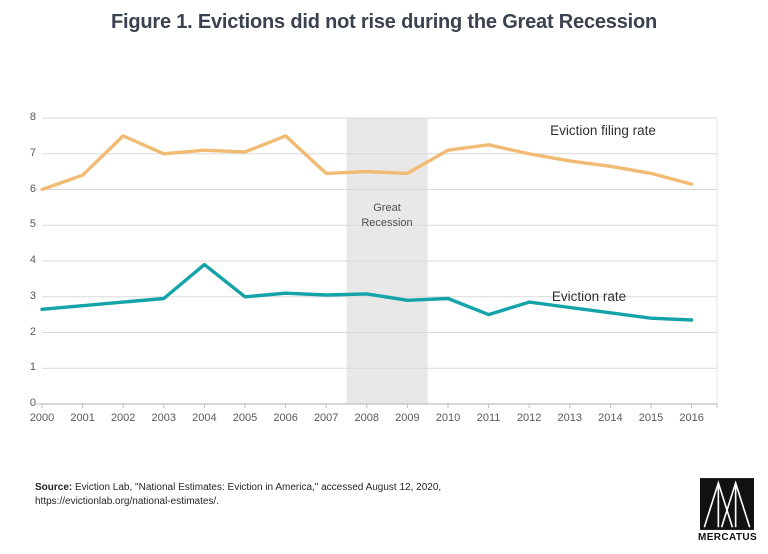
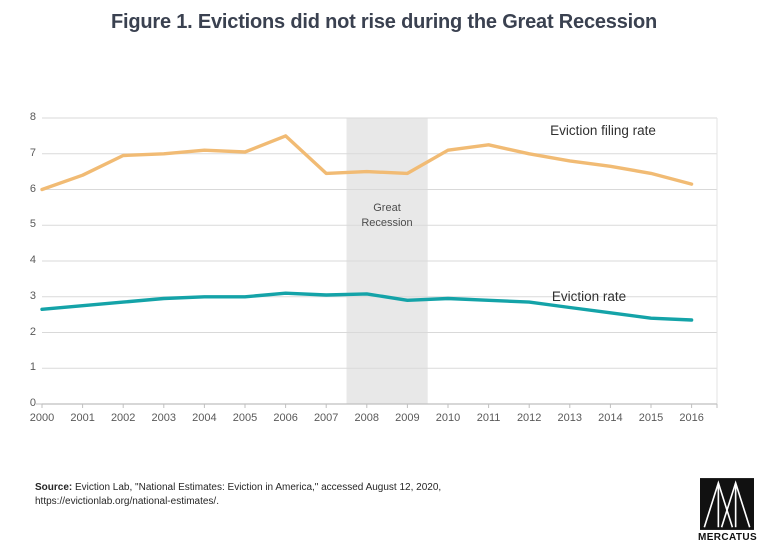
Eviction filing rate/2002: 7.5 -> 7.0
Eviction rate/2004: 3.9 -> 3.0
Eviction rate/2011: 2.5 -> 2.9
